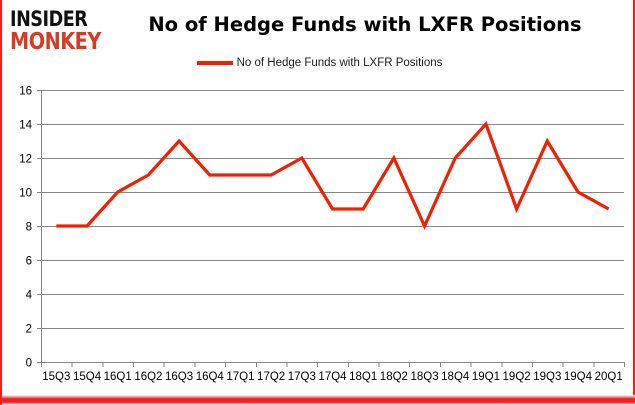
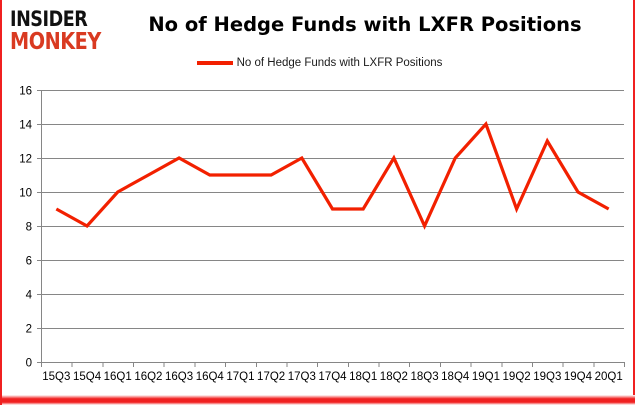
15Q3: 8 -> 9
16Q3: 13 -> 12
